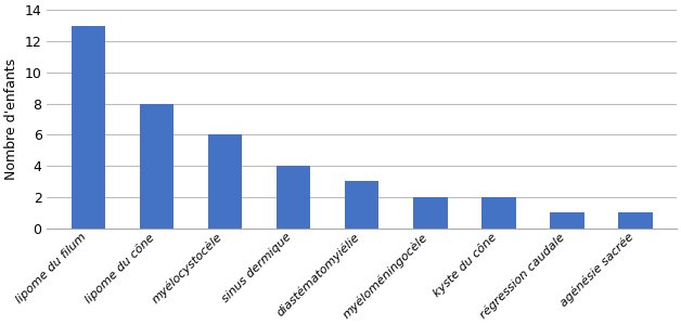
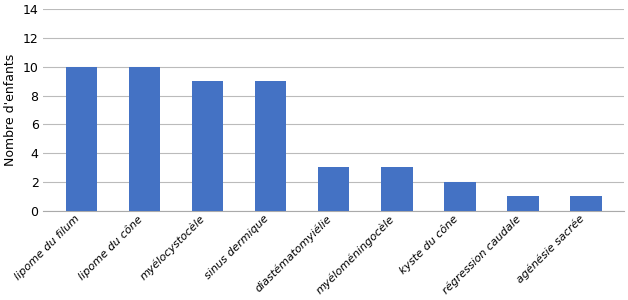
lipome du filum: 13 -> 10
lipome du cône: 8 -> 10
myélocystocèle: 6 -> 9
sinus dermique: 4 -> 9
myéloméningocèle: 2 -> 3
